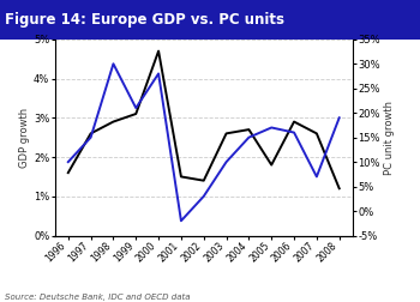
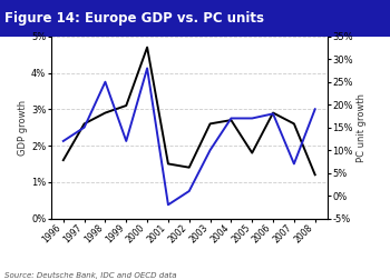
PC unit growth/1996: 10% -> 12%
PC unit growth/1998: 30% -> 25%
PC unit growth/1999: 21% -> 12%
PC unit growth/2002: 3% -> 1%
PC unit growth/2004: 15% -> 17%
PC unit growth/2006: 16% -> 18%
